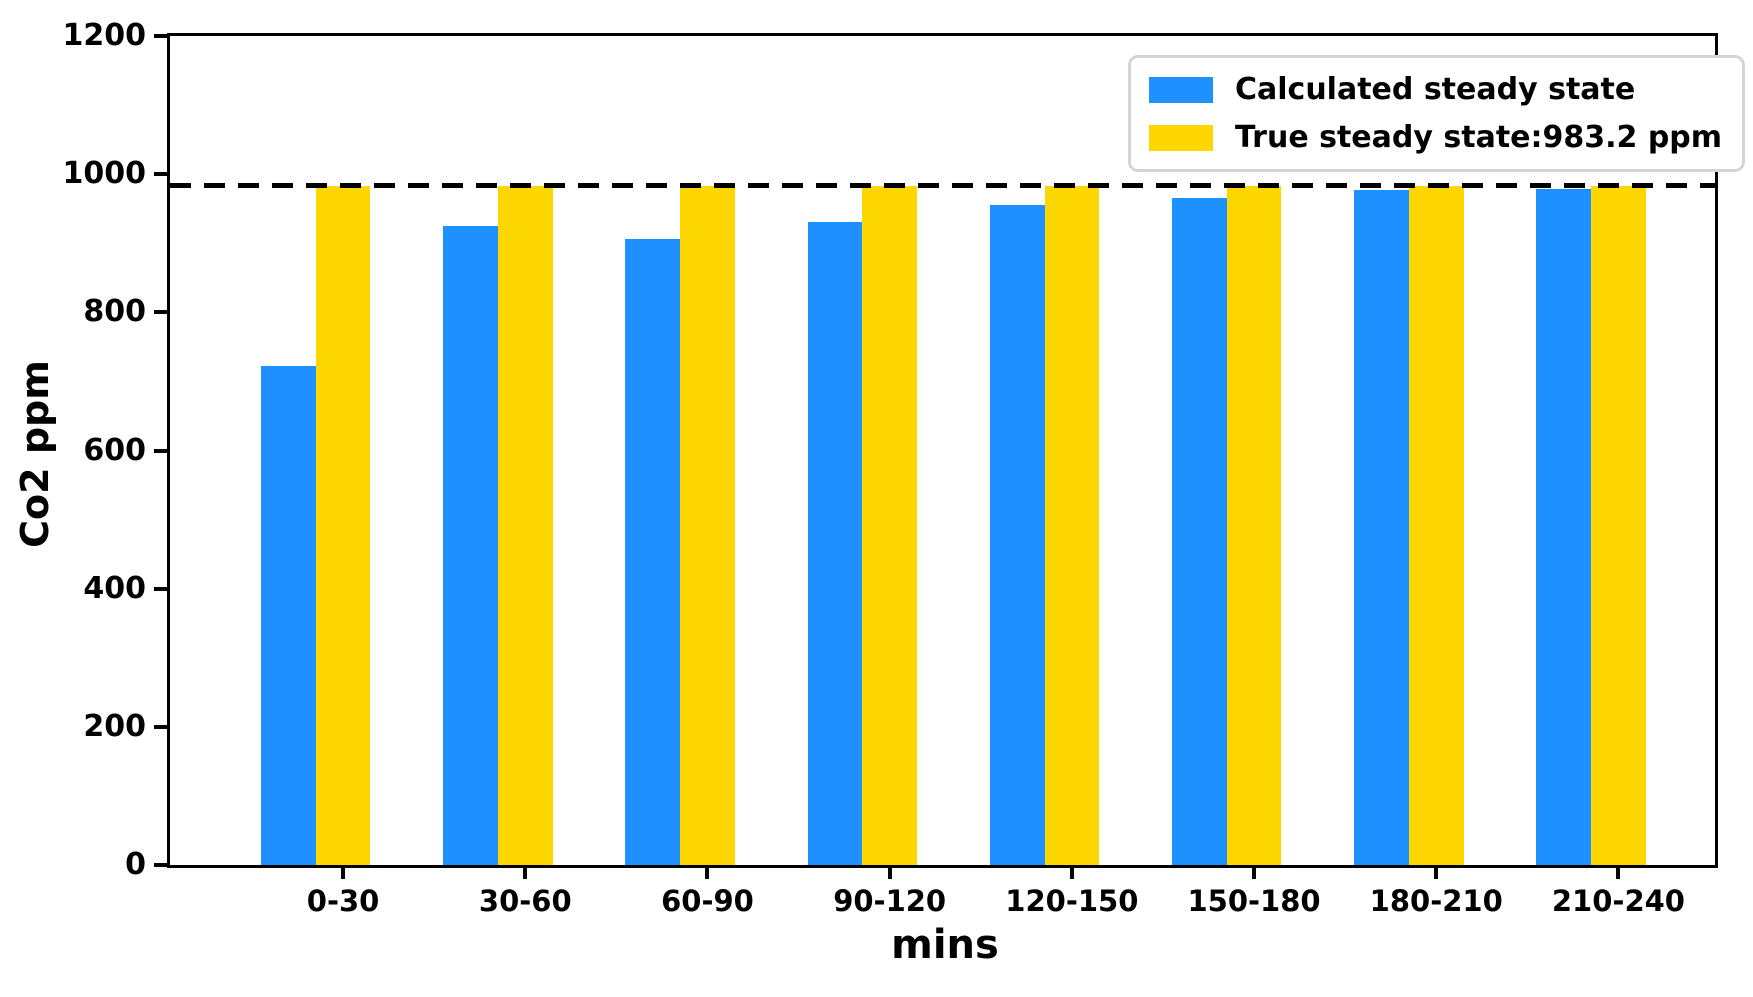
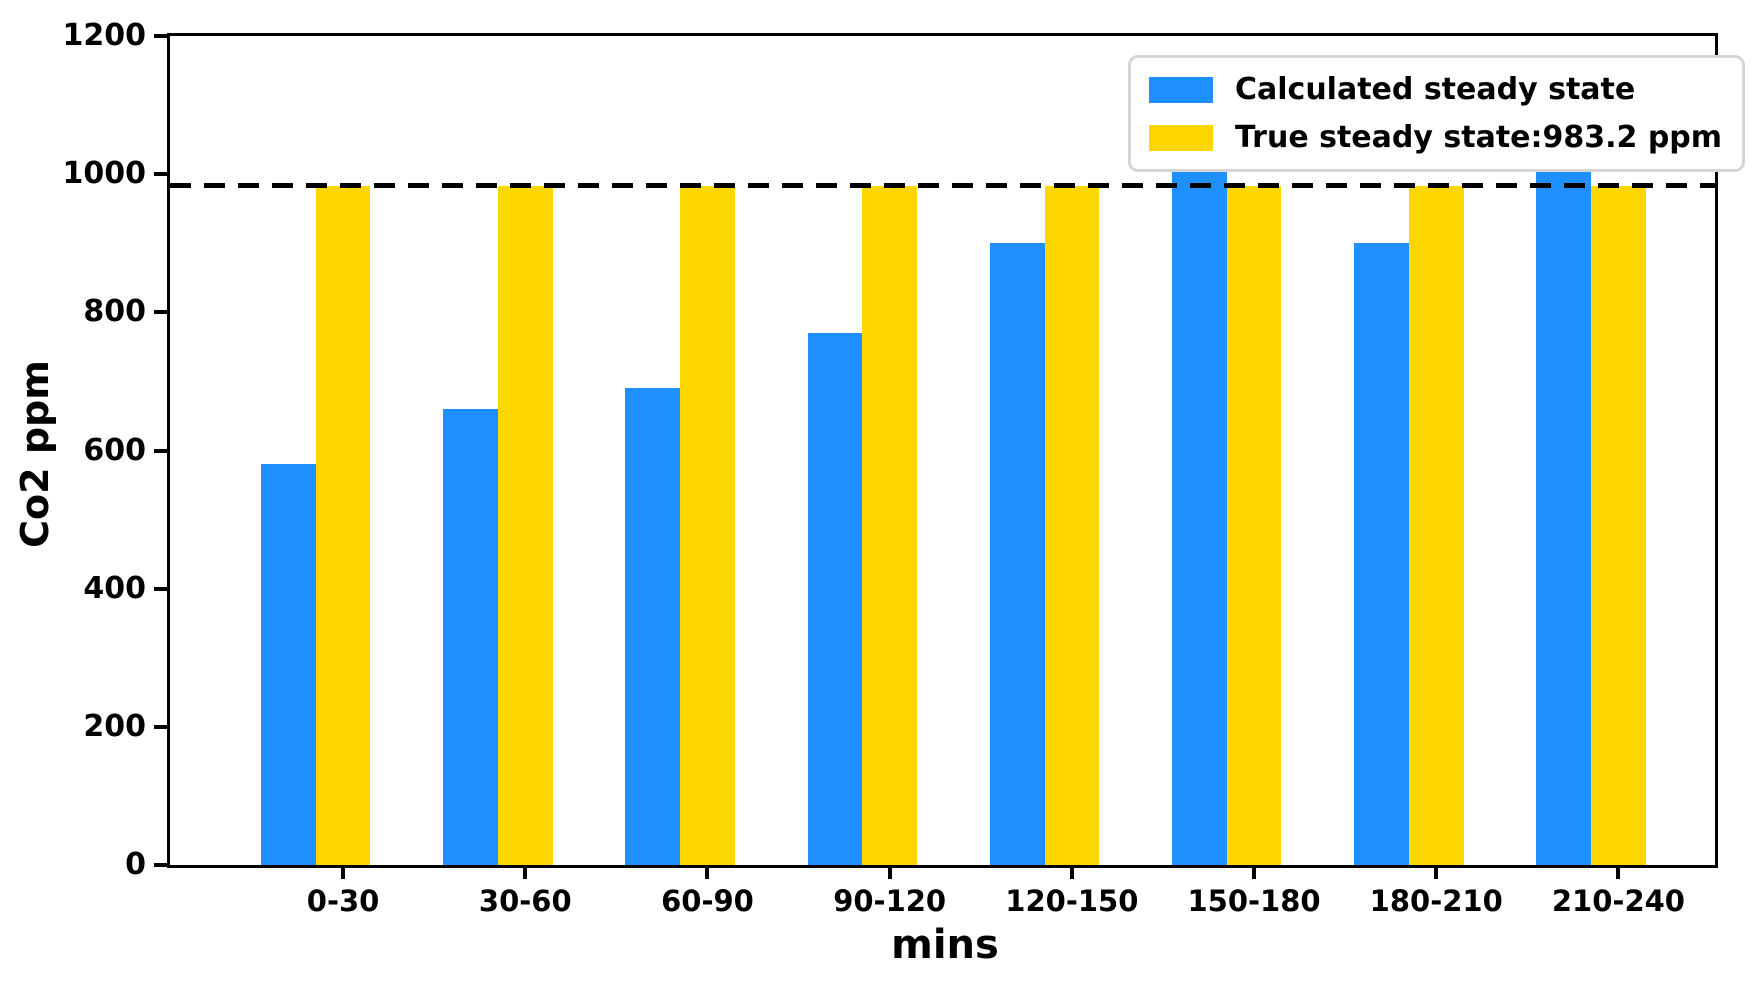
Calculated steady state/0-30: 720 -> 580
Calculated steady state/30-60: 920 -> 660
Calculated steady state/60-90: 910 -> 690
Calculated steady state/90-120: 930 -> 770
Calculated steady state/120-150: 960 -> 900
Calculated steady state/150-180: 960 -> 1020
Calculated steady state/180-210: 980 -> 900
Calculated steady state/210-240: 980 -> 1020
